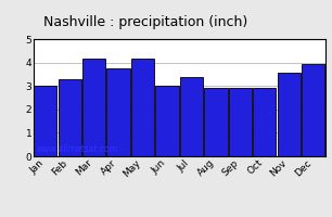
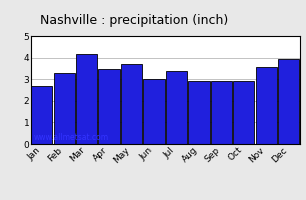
Jan: 3.02 -> 2.70
Apr: 3.73 -> 3.45
May: 4.15 -> 3.70
